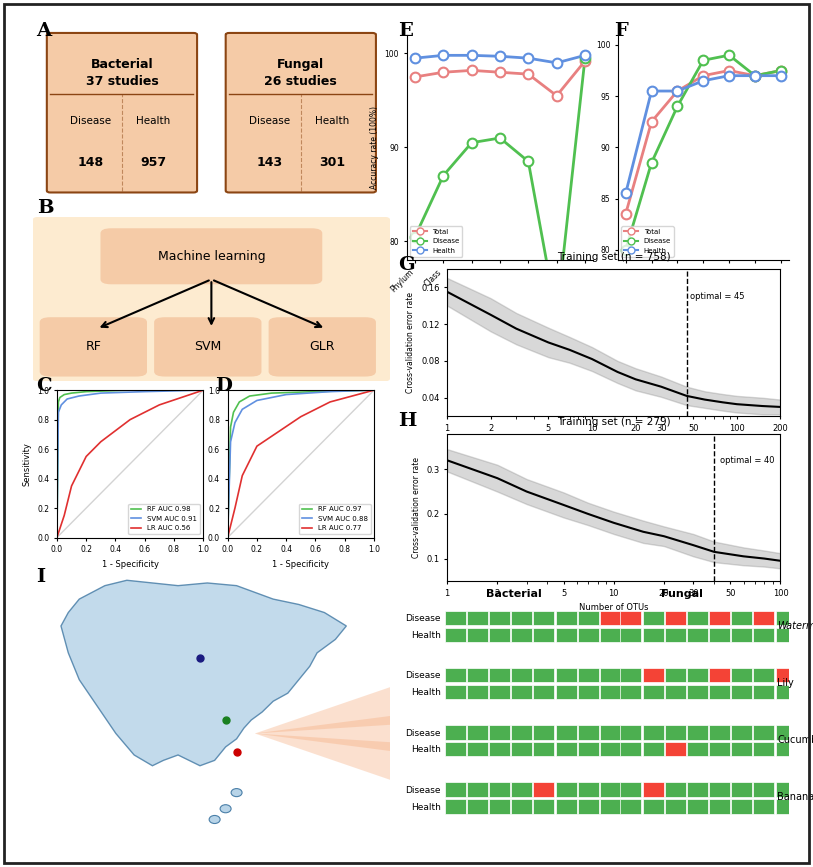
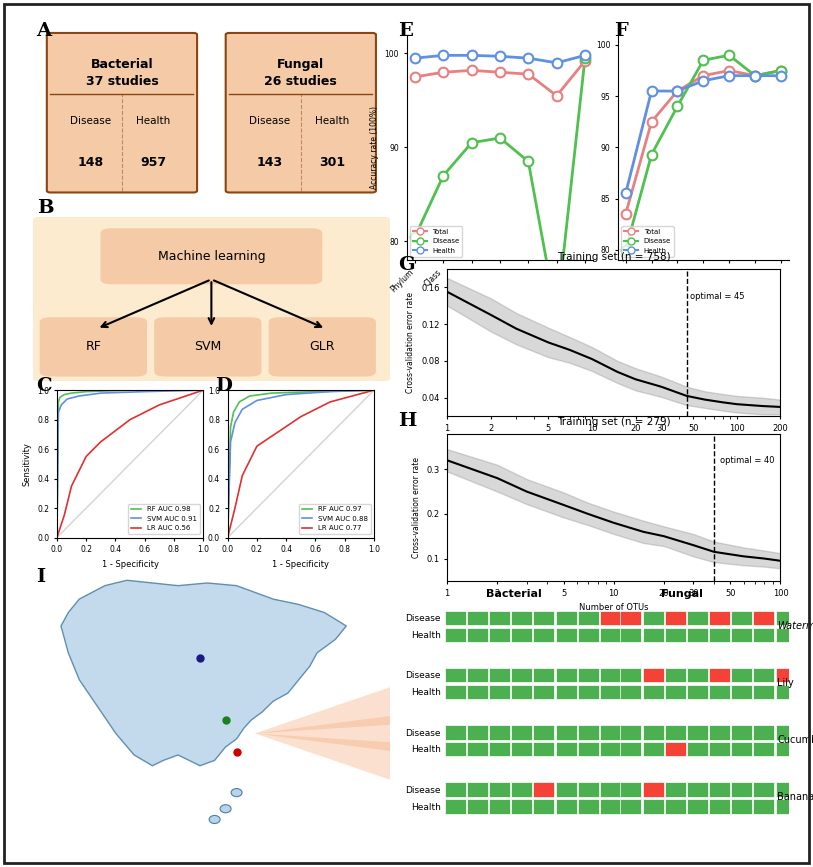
Disease/Class: 88.5 -> 89.3
